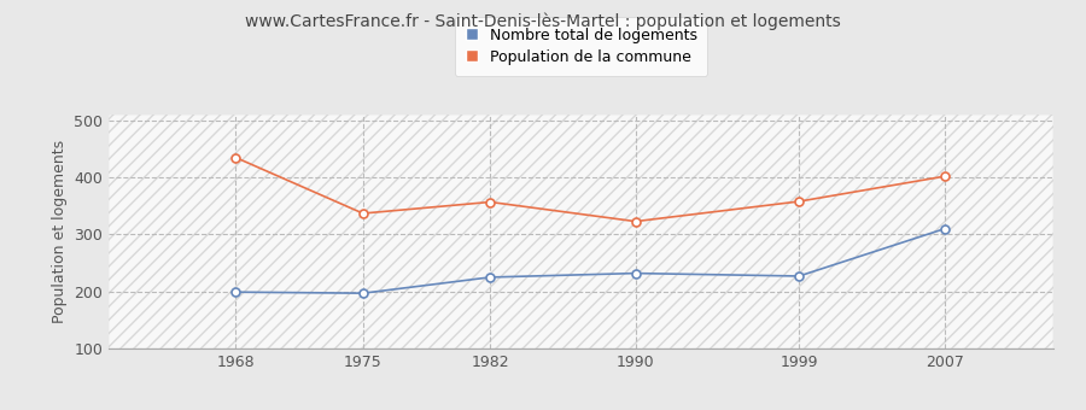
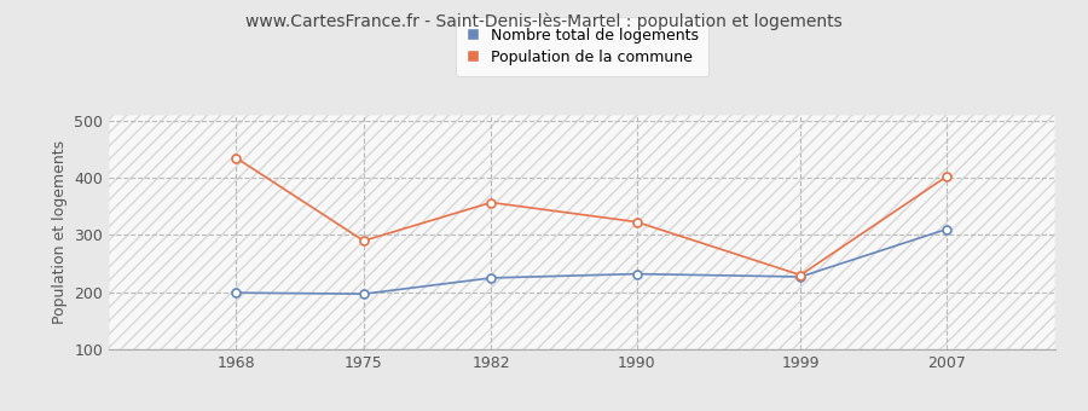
Population de la commune/1975: 337 -> 290
Population de la commune/1999: 358 -> 230
